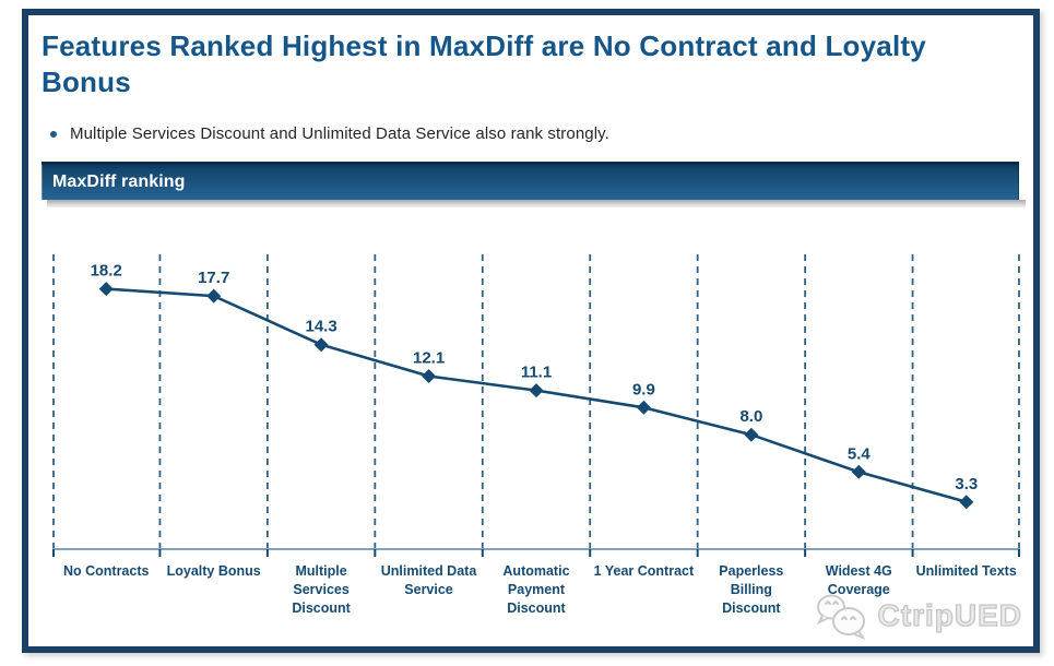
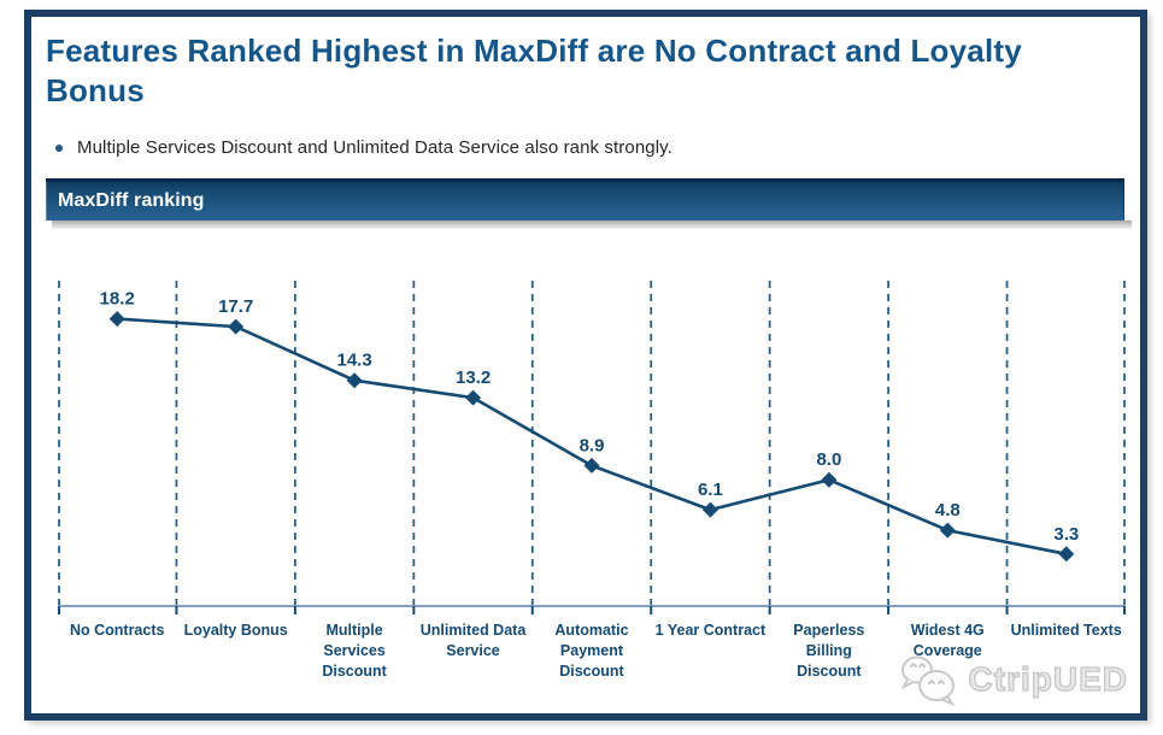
Unlimited Data Service: 12.1 -> 13.2
Automatic Payment Discount: 11.1 -> 8.9
1 Year Contract: 9.9 -> 6.1
Widest 4G Coverage: 5.4 -> 4.8
